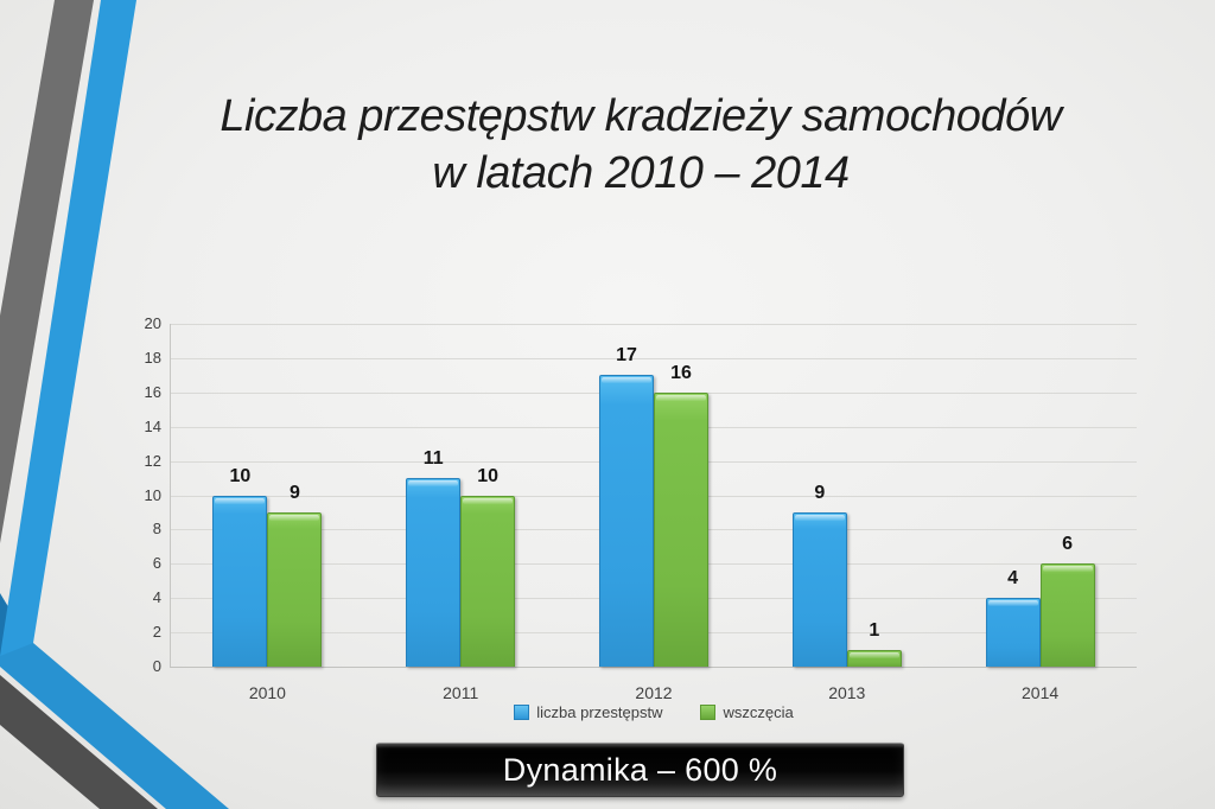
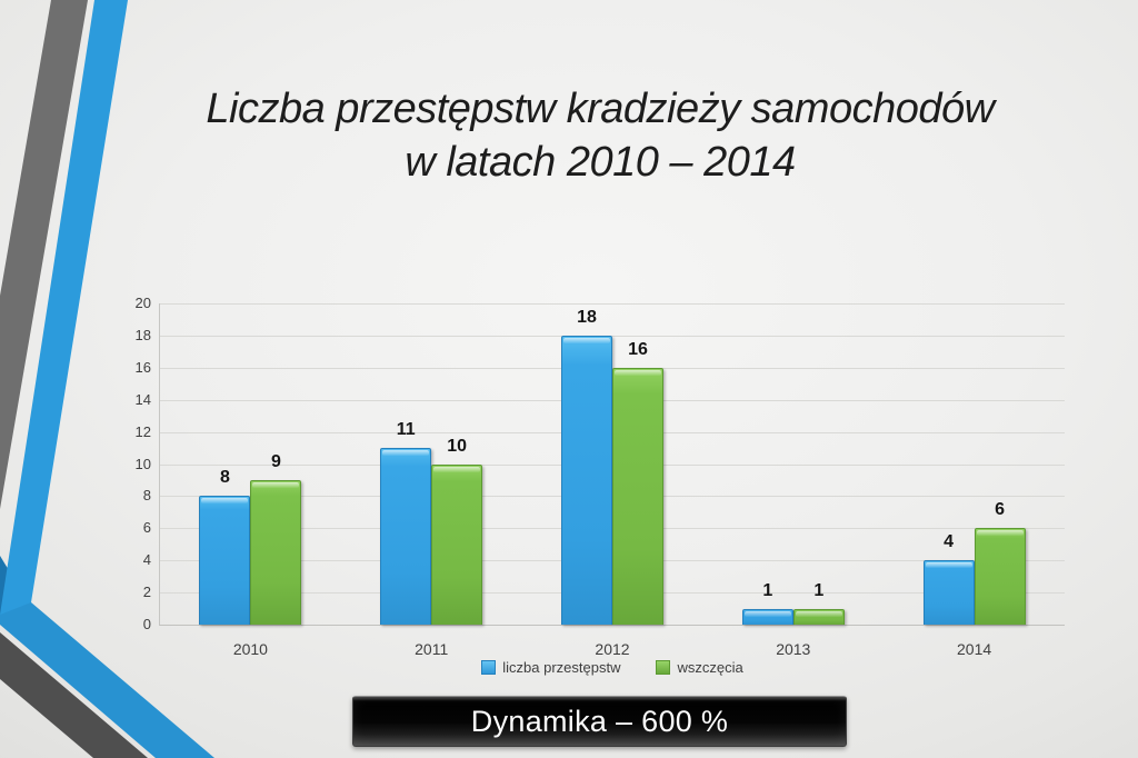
liczba przestępstw/2010: 10 -> 8
liczba przestępstw/2012: 17 -> 18
liczba przestępstw/2013: 9 -> 1
